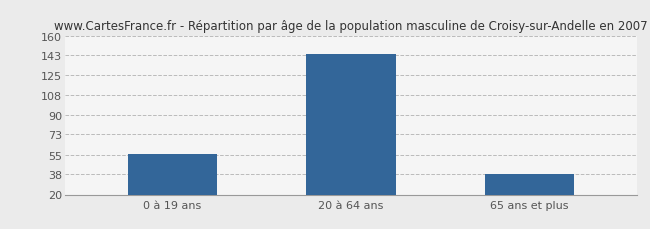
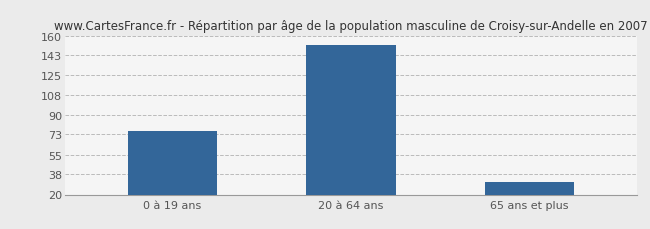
0 à 19 ans: 56 -> 76
20 à 64 ans: 144 -> 152
65 ans et plus: 38 -> 31
